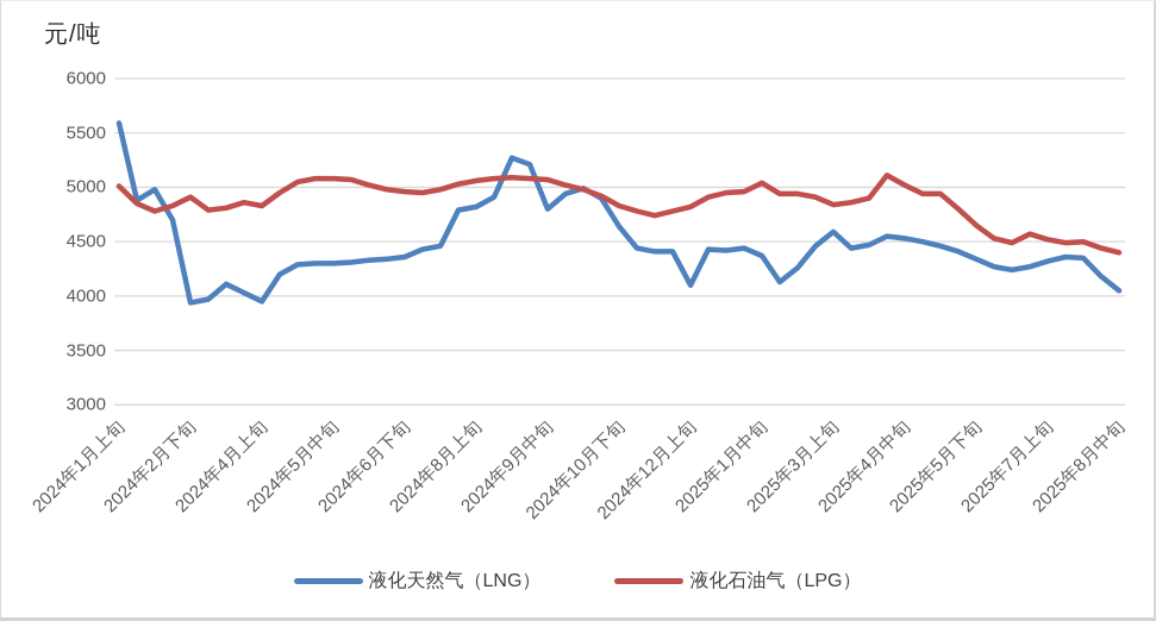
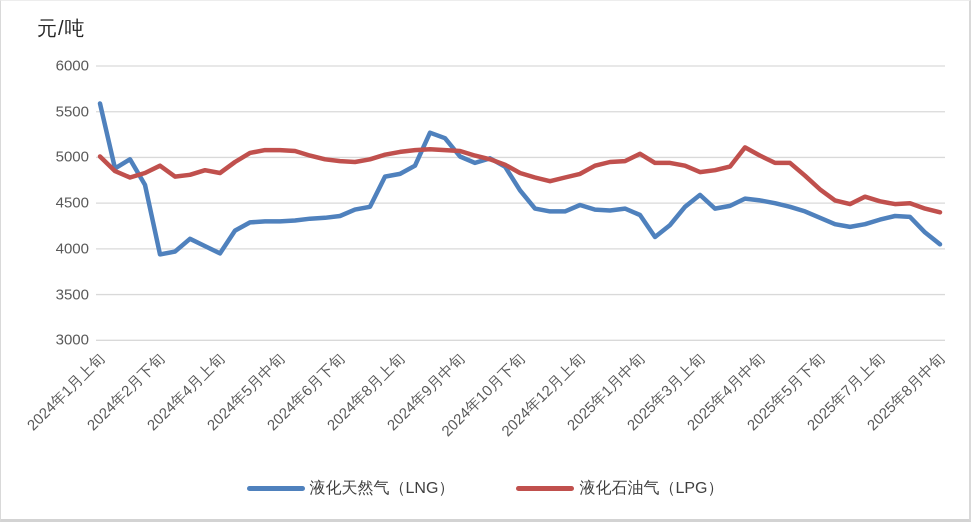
液化天然气（LNG）/2024年9月中旬: 4800 -> 5000
液化天然气（LNG）/2024年12月上旬: 4100 -> 4500
